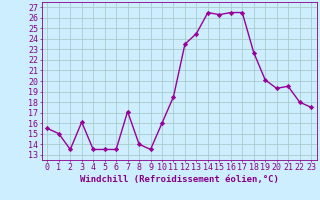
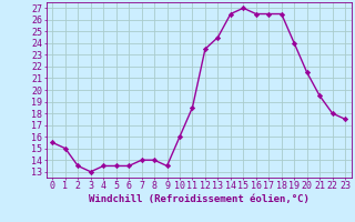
3: 16.1 -> 13.0
7: 17.1 -> 14.0
15: 26.3 -> 27.0
18: 22.7 -> 26.5
19: 20.1 -> 24.0
20: 19.3 -> 21.5
